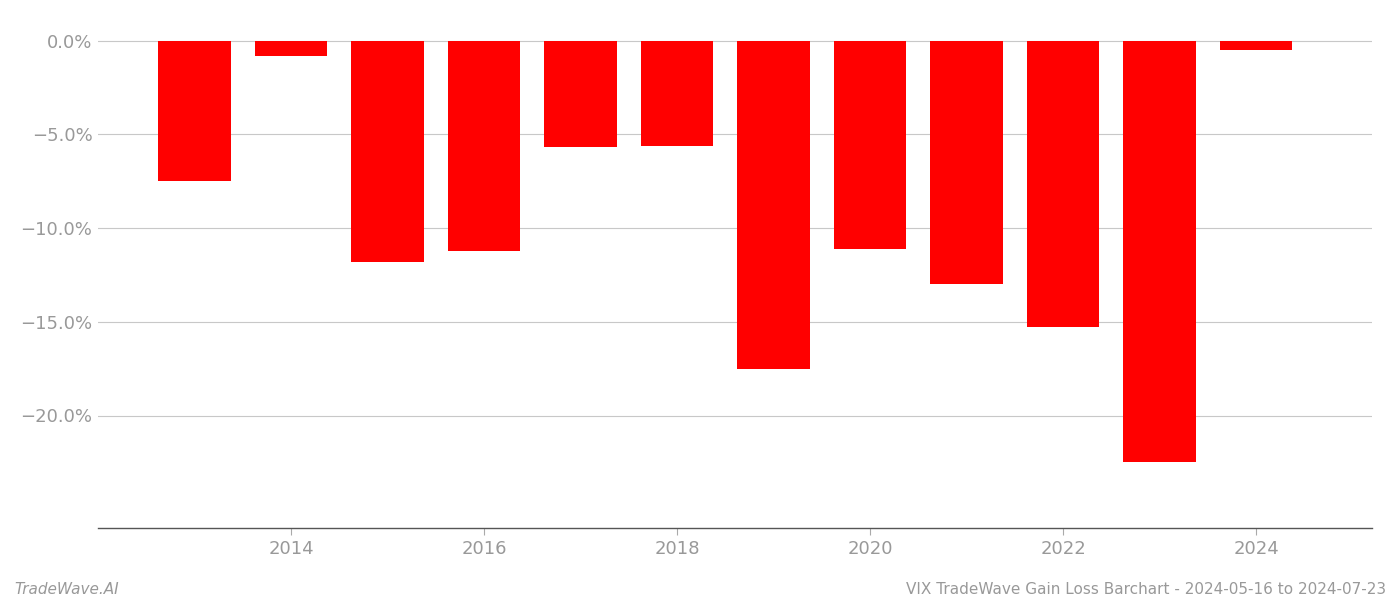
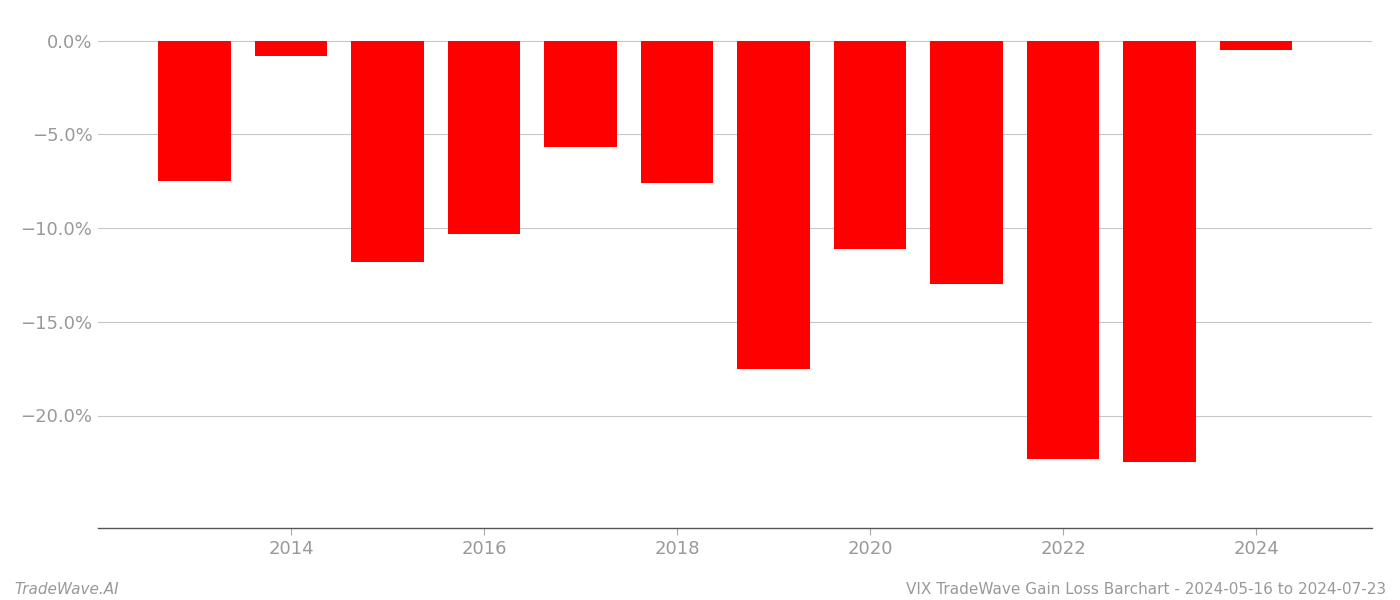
2016: -11.2% -> -10.3%
2018: -5.6% -> -7.6%
2022: -15.3% -> -22.3%
